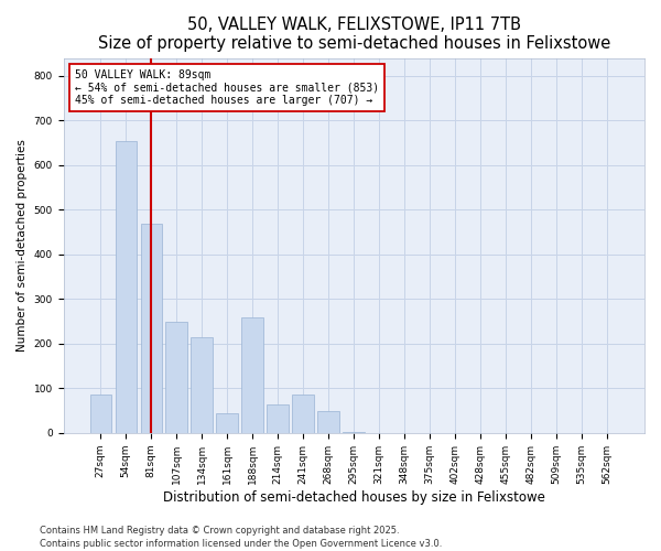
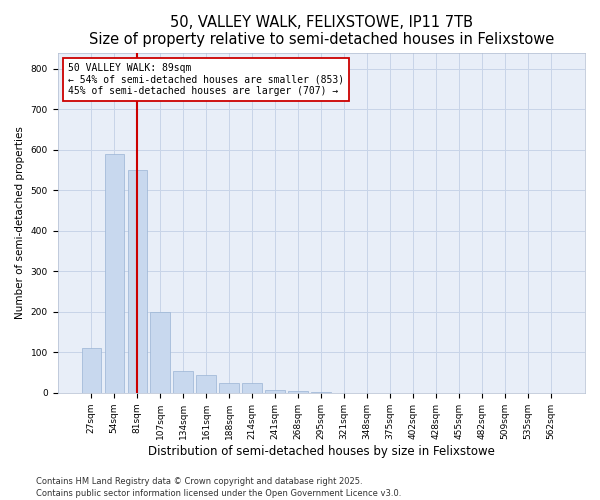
27sqm: 85 -> 110
54sqm: 655 -> 590
81sqm: 470 -> 550
107sqm: 250 -> 200
134sqm: 215 -> 55
188sqm: 260 -> 25
214sqm: 65 -> 25
241sqm: 85 -> 8
268sqm: 50 -> 5
